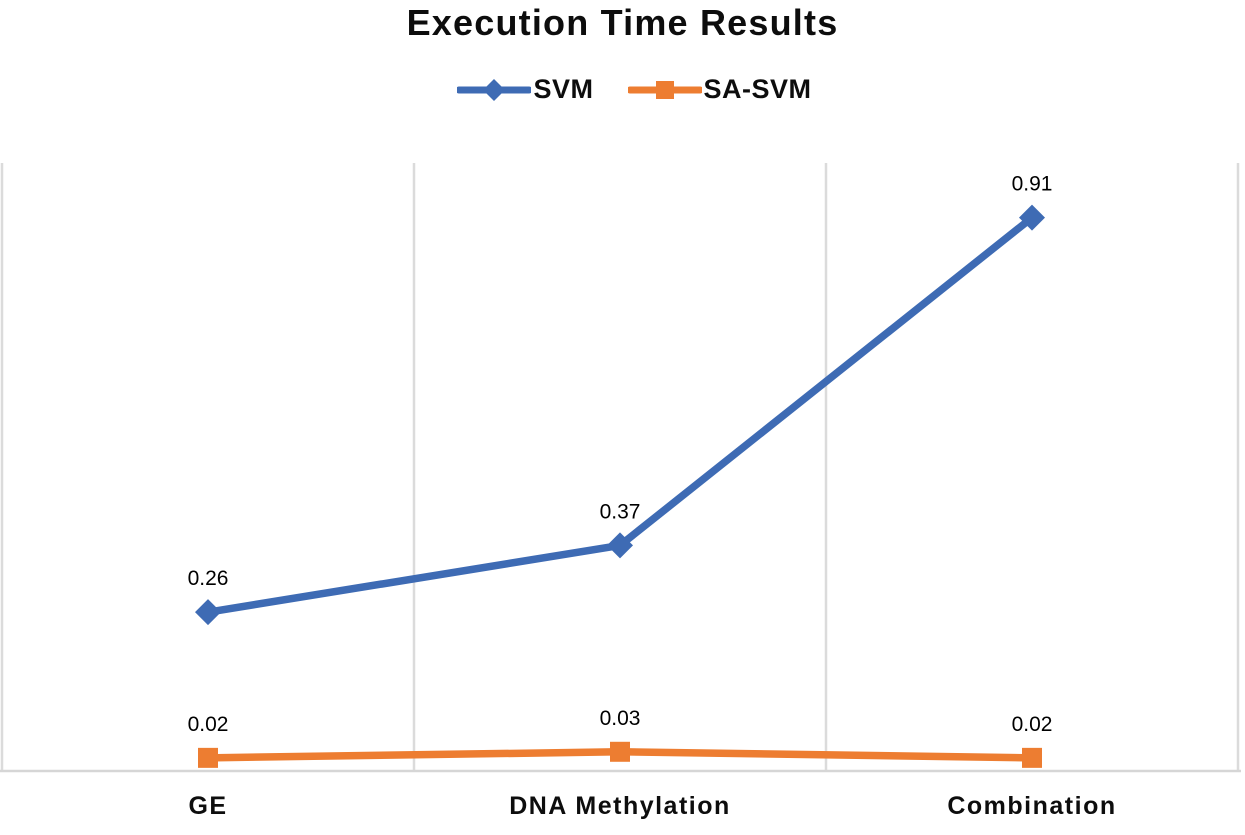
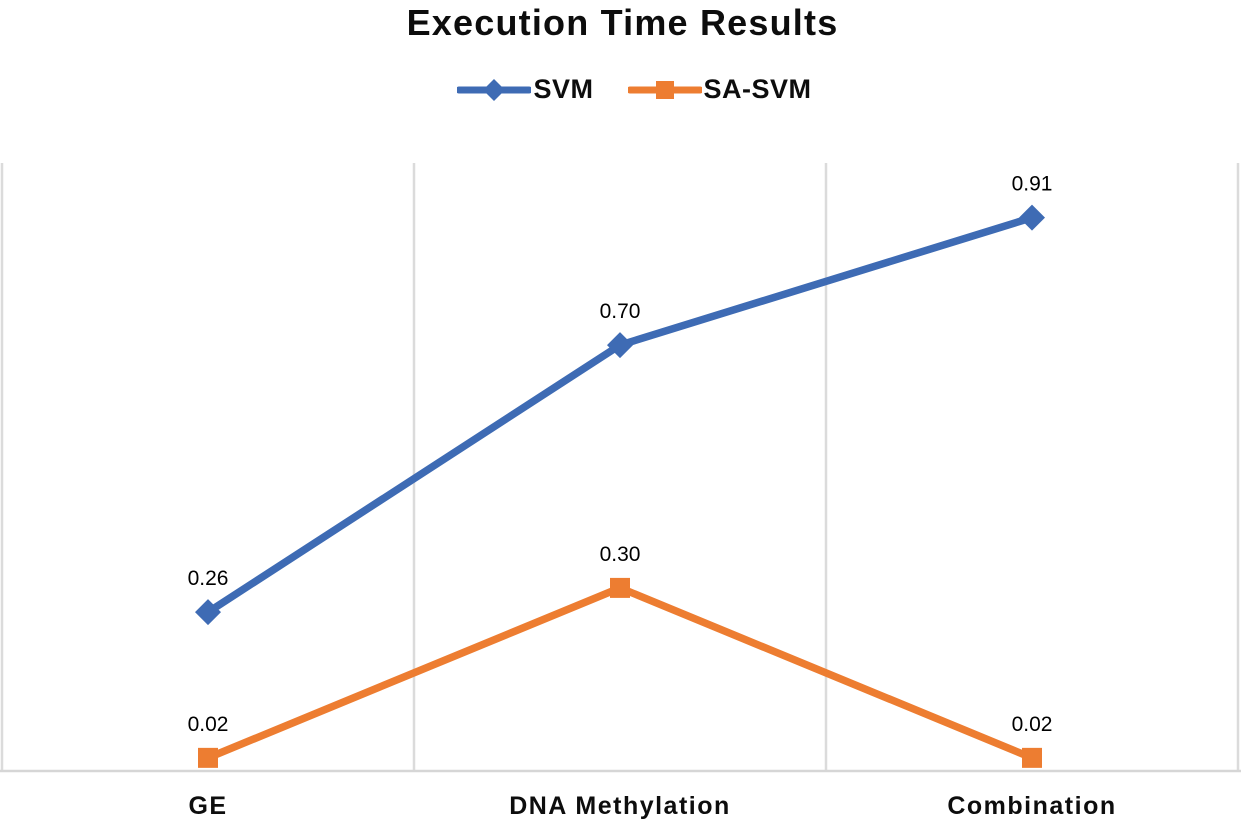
SVM/DNA Methylation: 0.37 -> 0.70
SA-SVM/DNA Methylation: 0.03 -> 0.30
